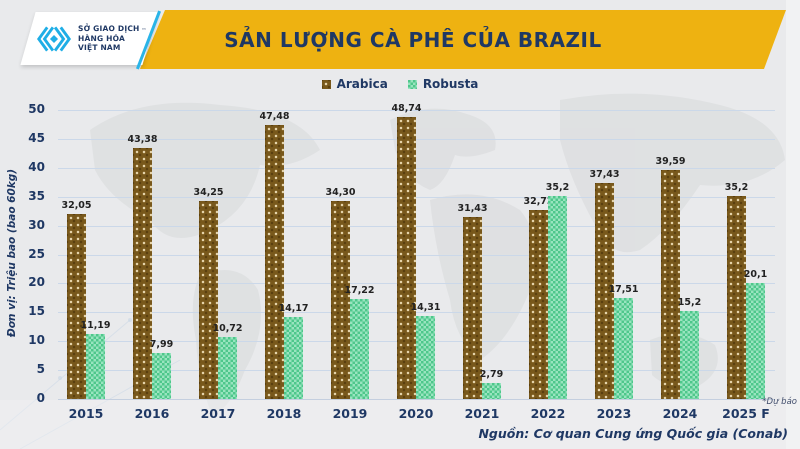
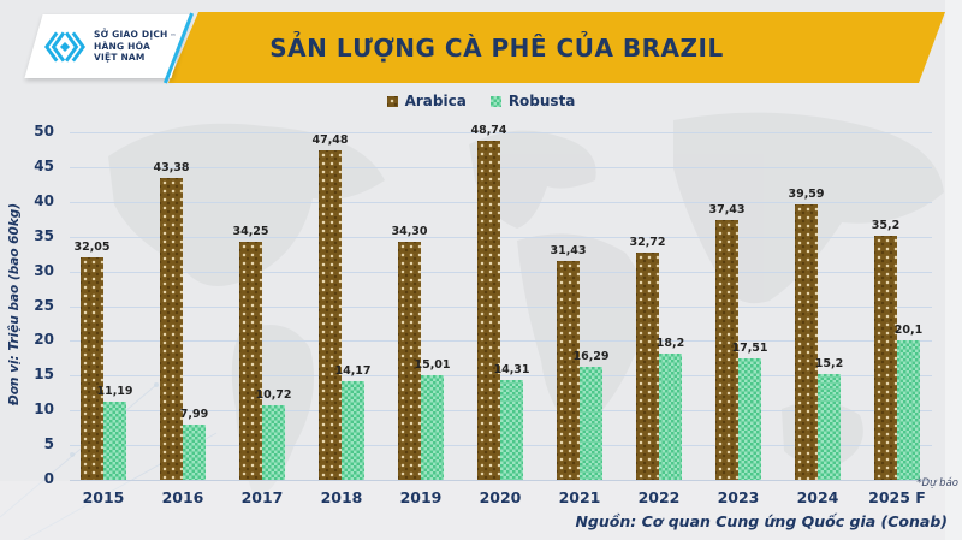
Robusta/2019: 17,22 -> 15,01
Robusta/2021: 2,79 -> 16,29
Robusta/2022: 35,2 -> 18,2
